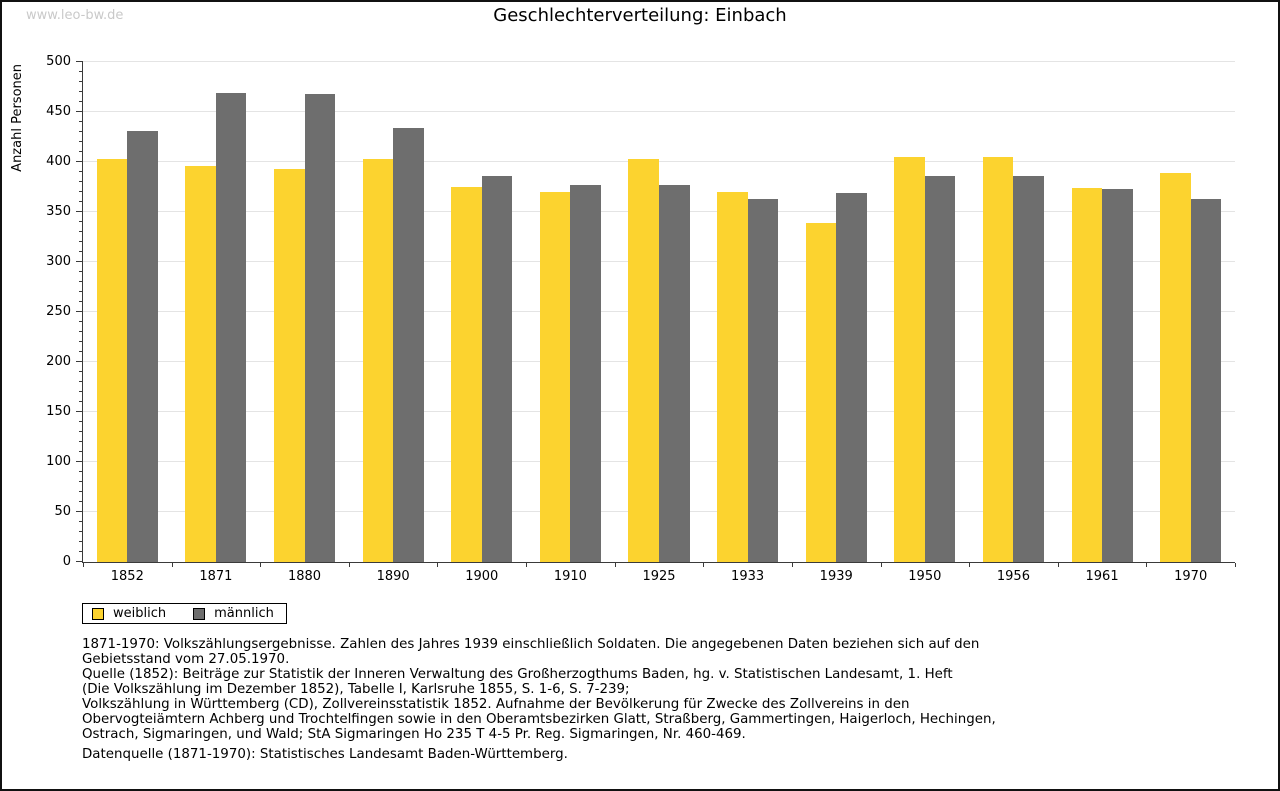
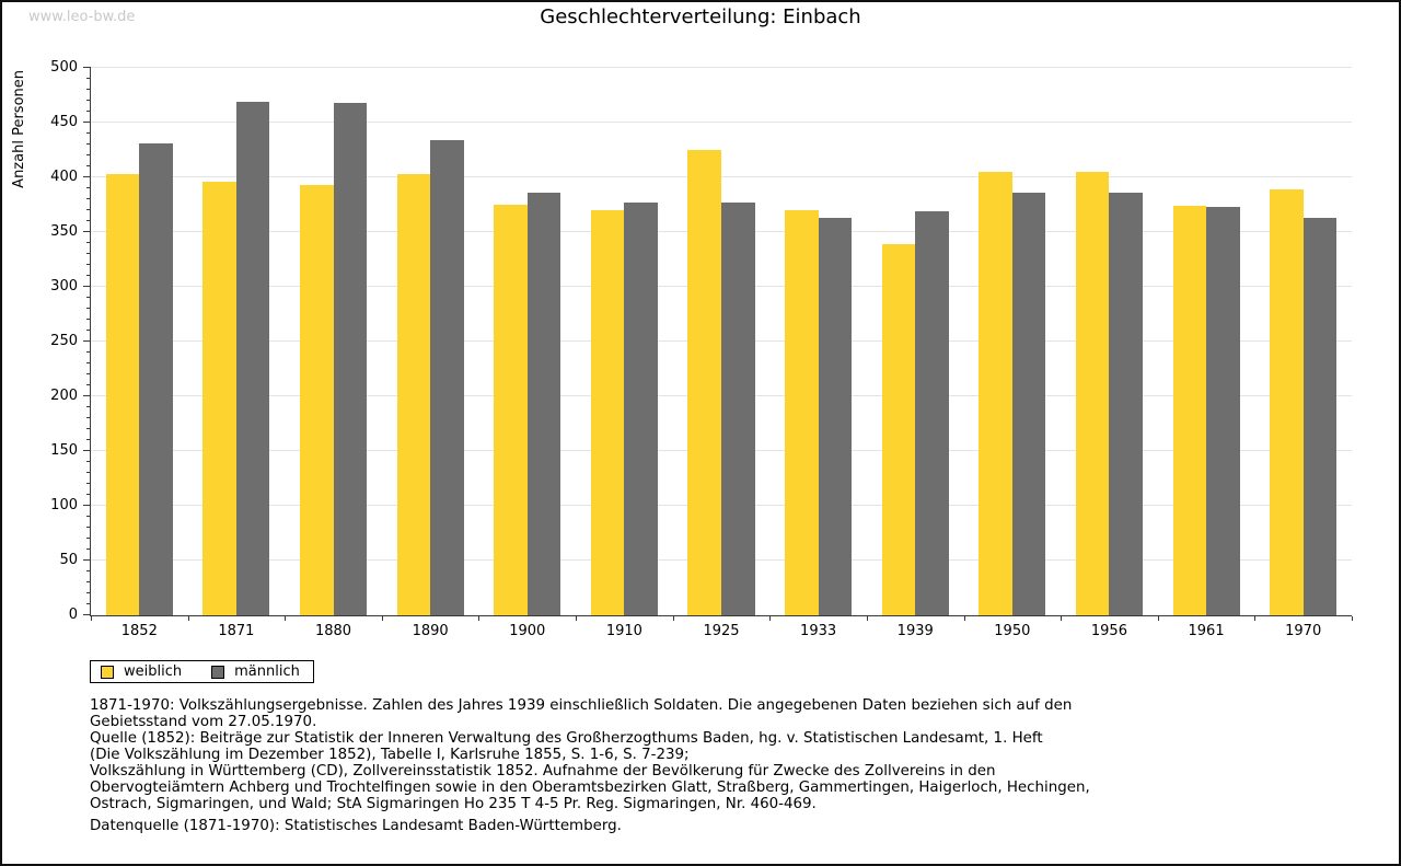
weiblich/1925: 403 -> 425
